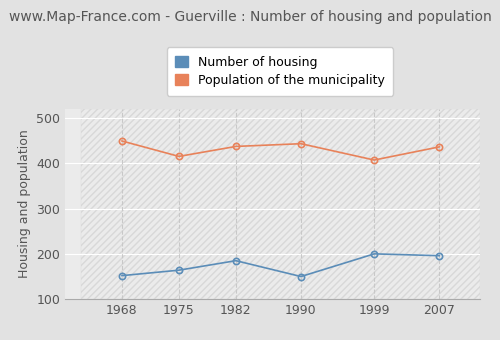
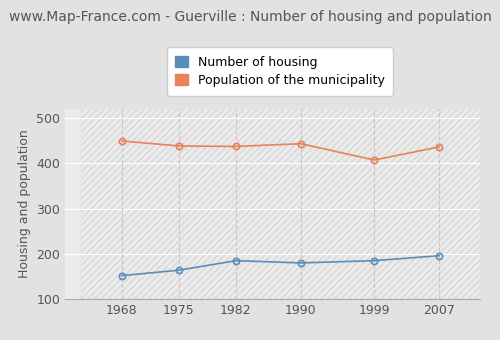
Population of the municipality/1975: 415 -> 438
Number of housing/1990: 150 -> 180
Number of housing/1999: 200 -> 185
